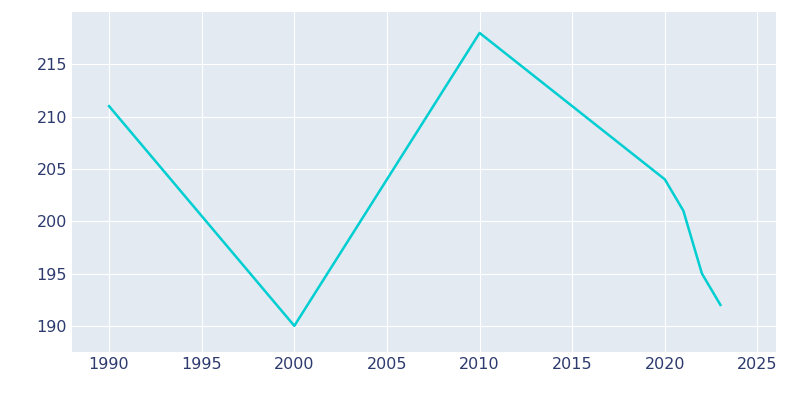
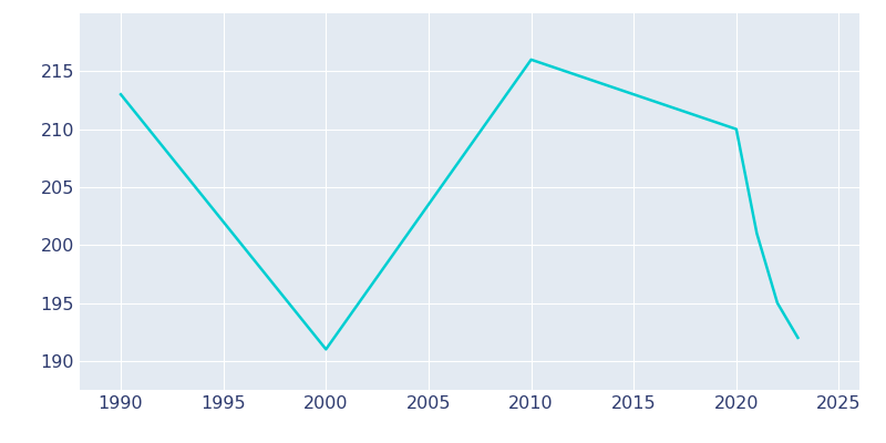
1990: 211 -> 213
2000: 190 -> 191
2010: 218 -> 216
2020: 204 -> 210
